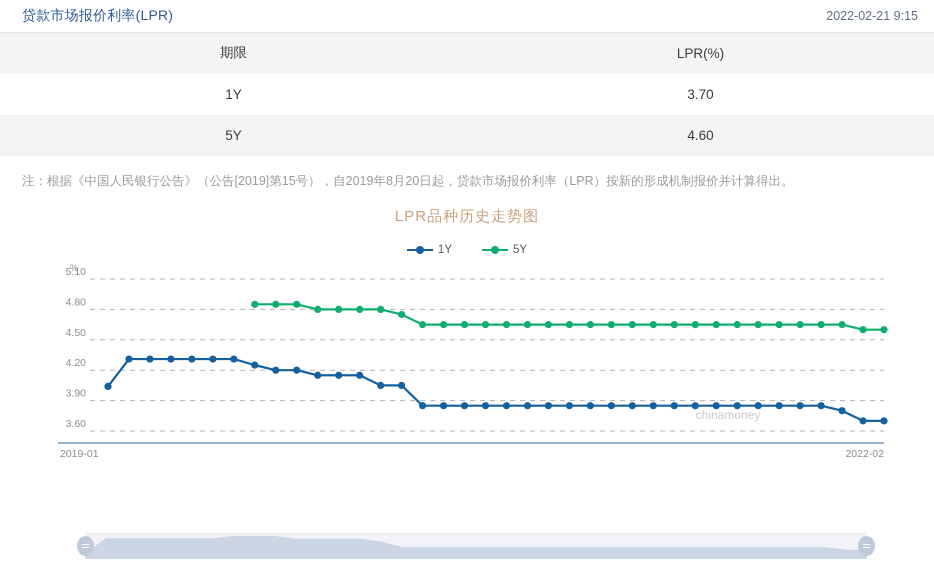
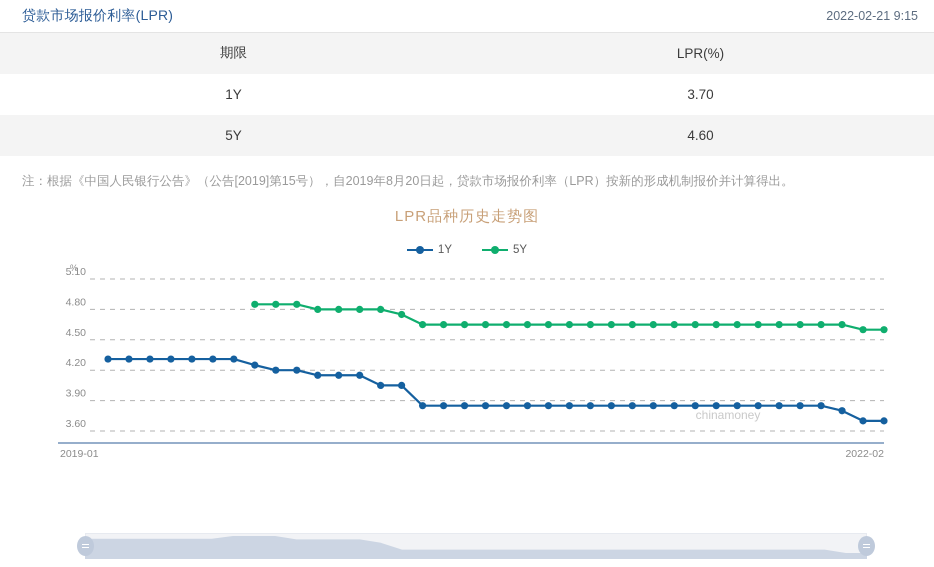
1Y/2019-01: 4.04 -> 4.31
